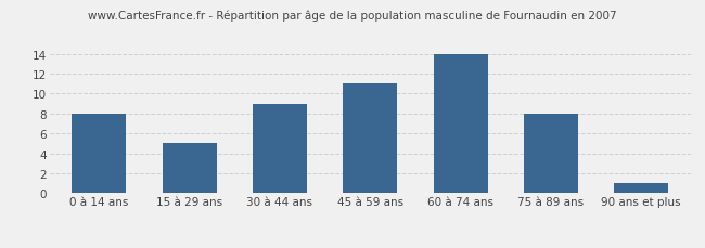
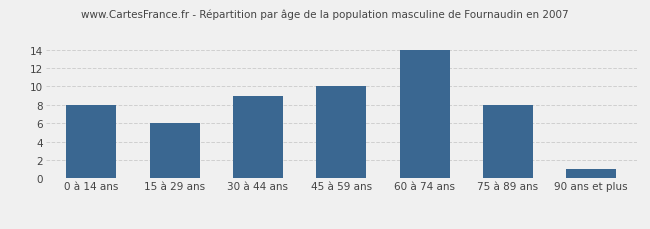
15 à 29 ans: 5 -> 6
45 à 59 ans: 11 -> 10
